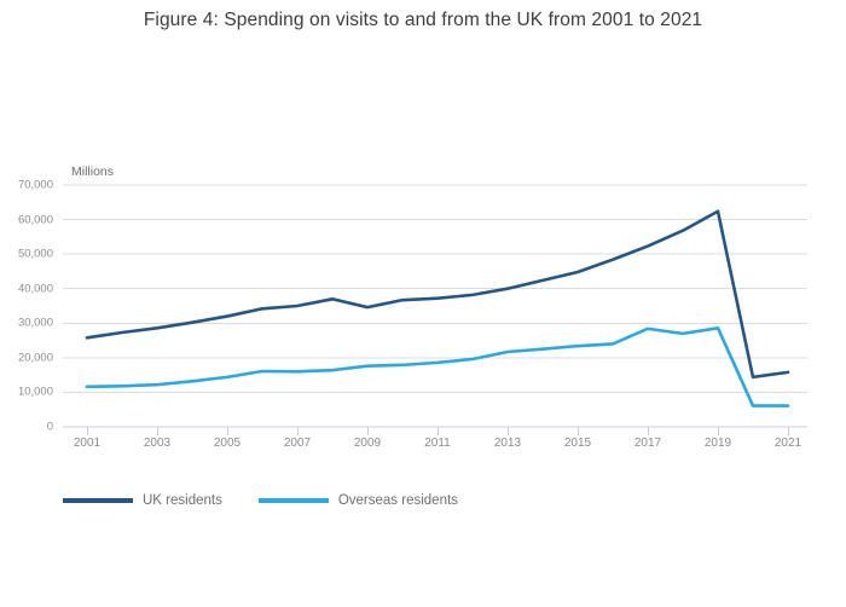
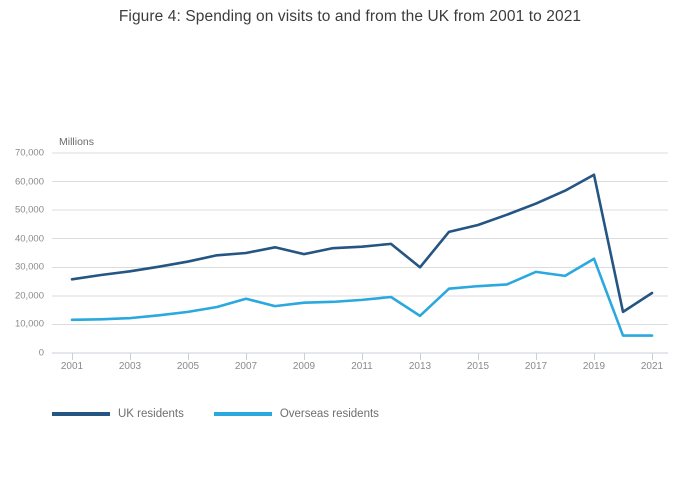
Overseas residents/2007: 16000 -> 19000
UK residents/2013: 40000 -> 30000
Overseas residents/2013: 22000 -> 13000
Overseas residents/2019: 29000 -> 33000
UK residents/2021: 16000 -> 21000
